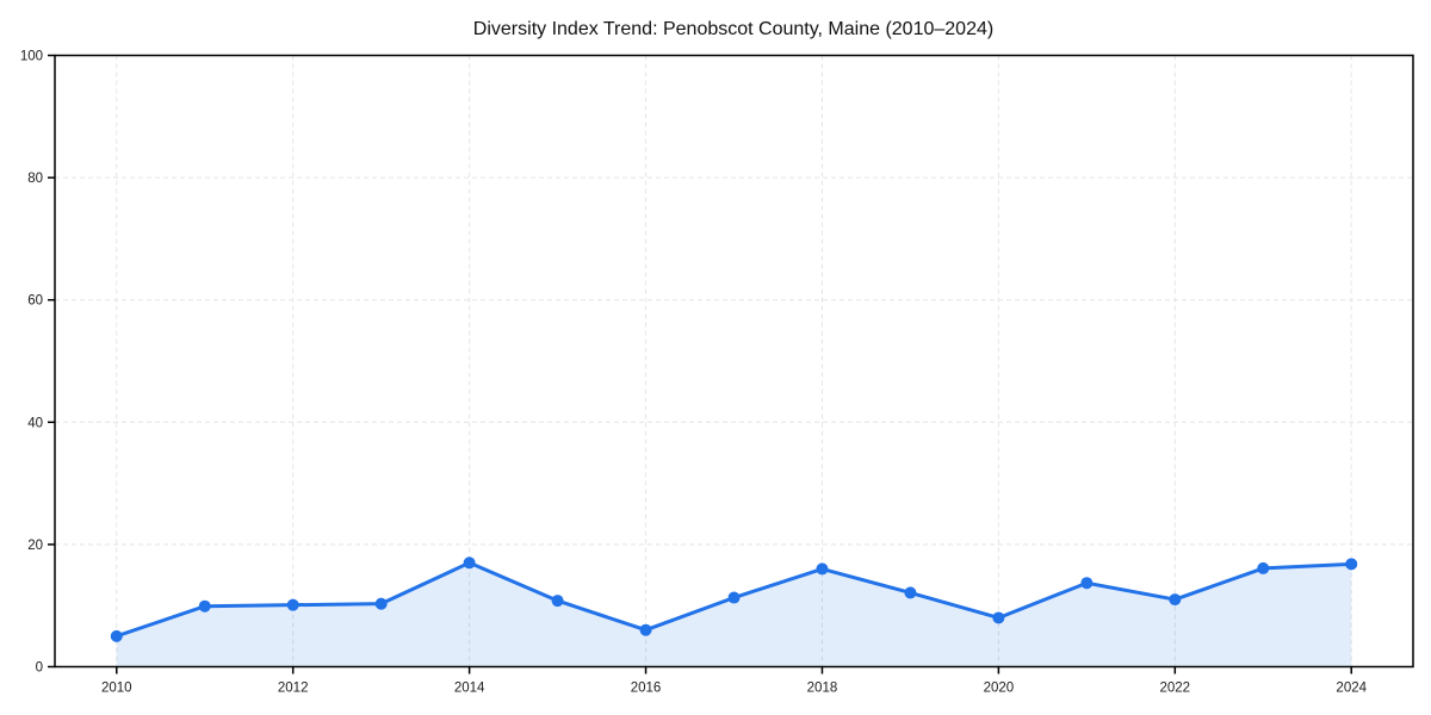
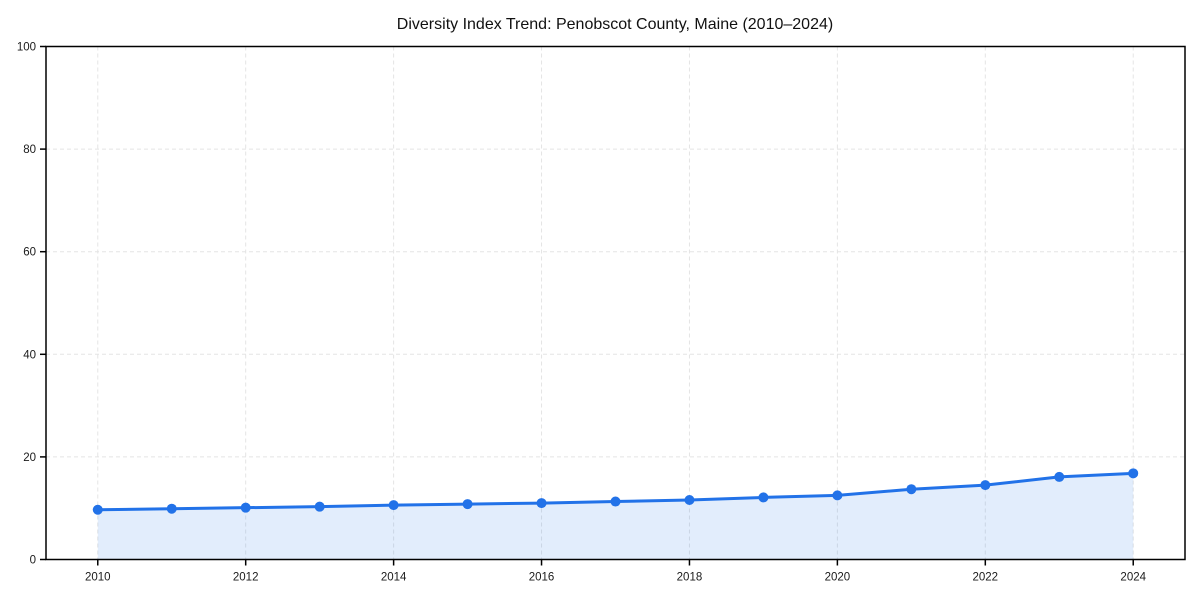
2010: 5 -> 10
2014: 17 -> 11
2016: 6 -> 11
2018: 16 -> 12
2020: 8 -> 12
2022: 11 -> 14
